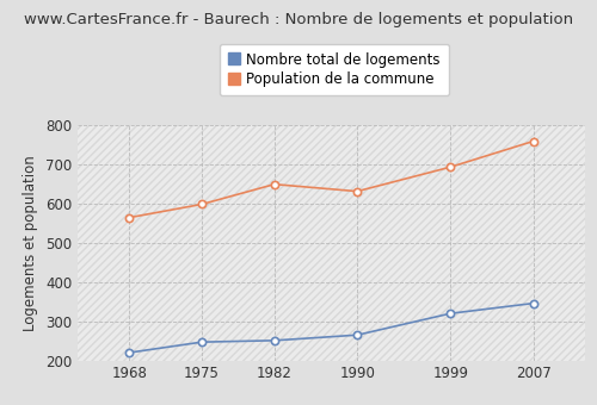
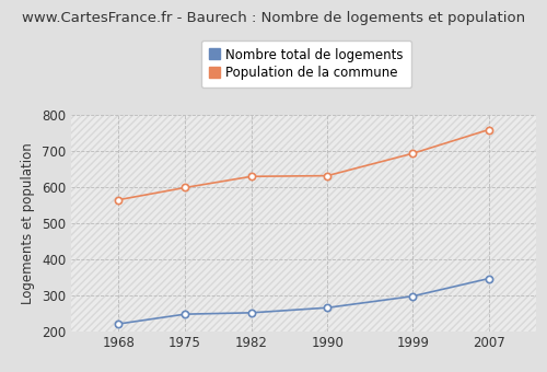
Population de la commune/1982: 650 -> 630
Nombre total de logements/1999: 320 -> 297
